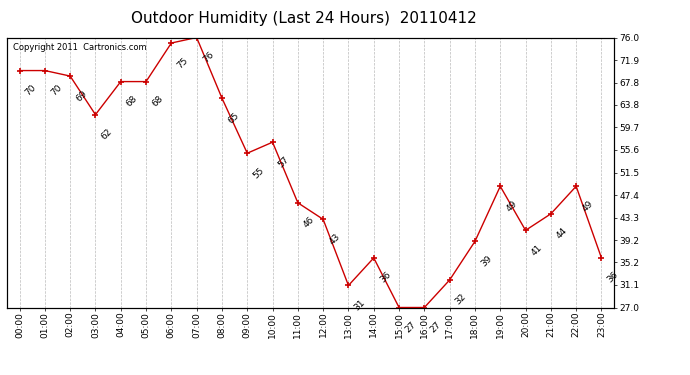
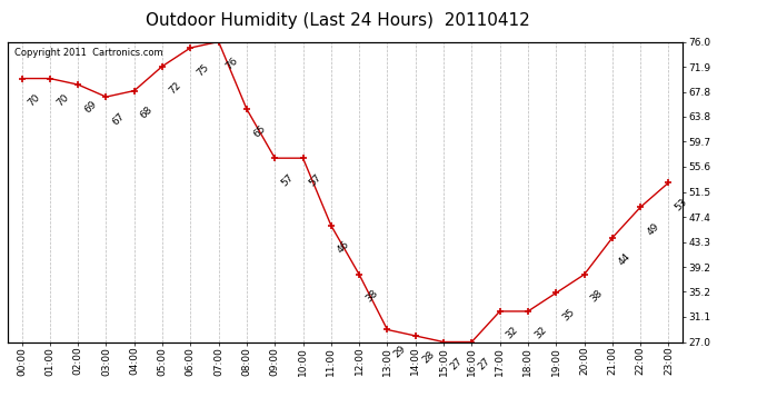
03:00: 62 -> 67
05:00: 68 -> 72
09:00: 55 -> 57
12:00: 43 -> 38
13:00: 31 -> 29
14:00: 36 -> 28
18:00: 39 -> 32
19:00: 49 -> 35
20:00: 41 -> 38
23:00: 36 -> 53
